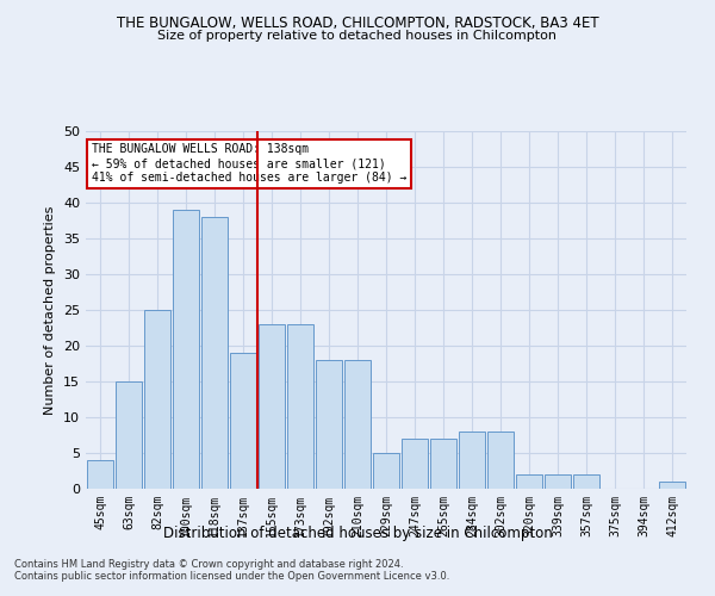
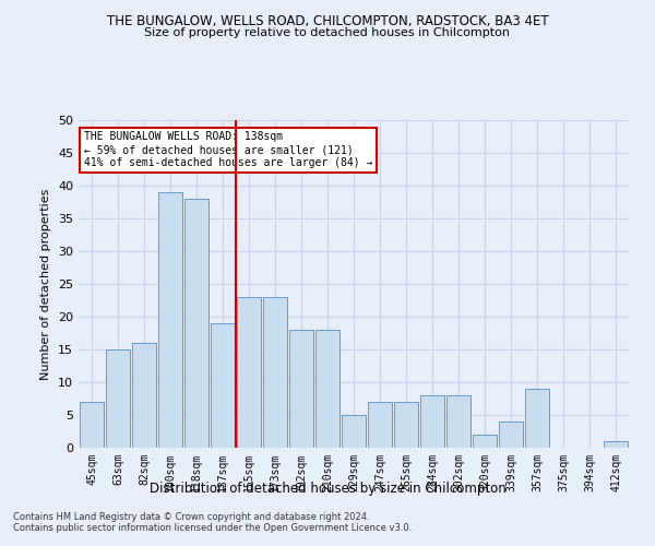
45sqm: 4 -> 7
82sqm: 25 -> 16
339sqm: 2 -> 4
357sqm: 2 -> 9
